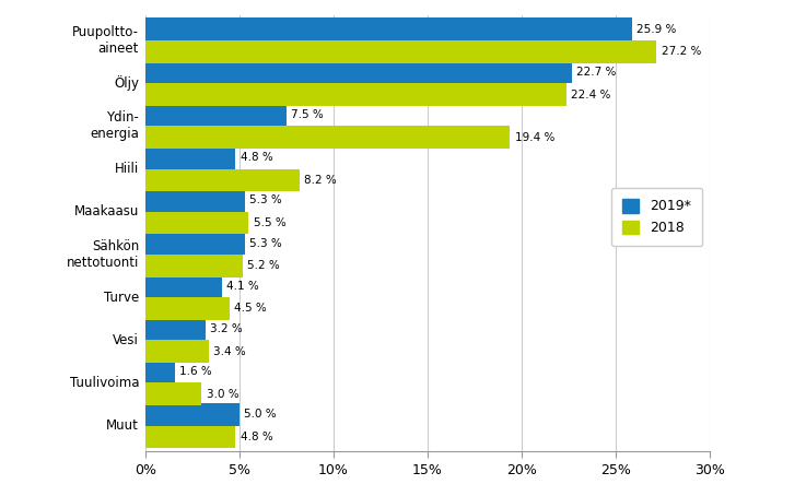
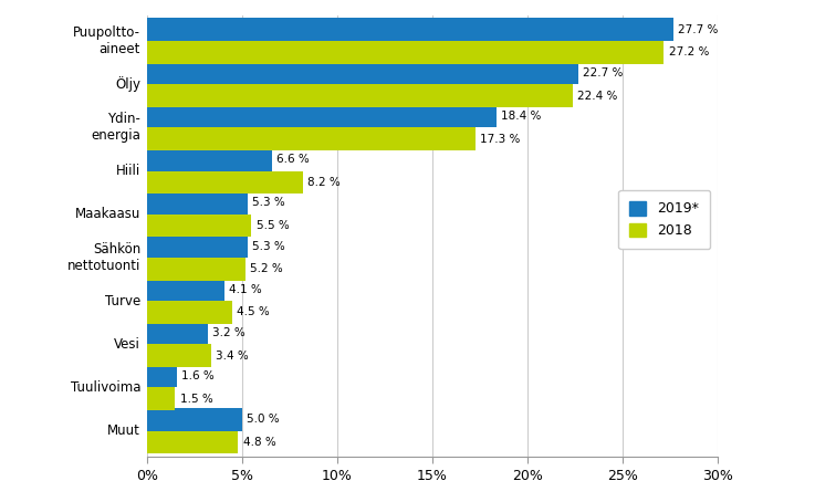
2019*/Puupoltto- aineet: 25.9 -> 27.7
2019*/Ydin- energia: 7.5 -> 18.4
2018/Ydin- energia: 19.4 -> 17.3
2019*/Hiili: 4.8 -> 6.6
2018/Tuulivoima: 3.0 -> 1.5
